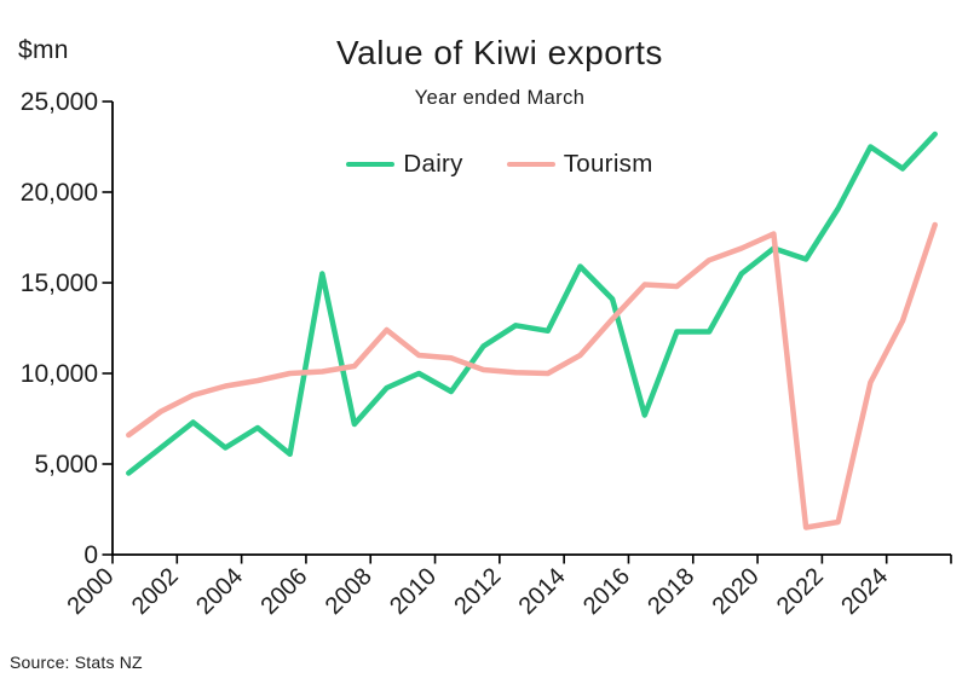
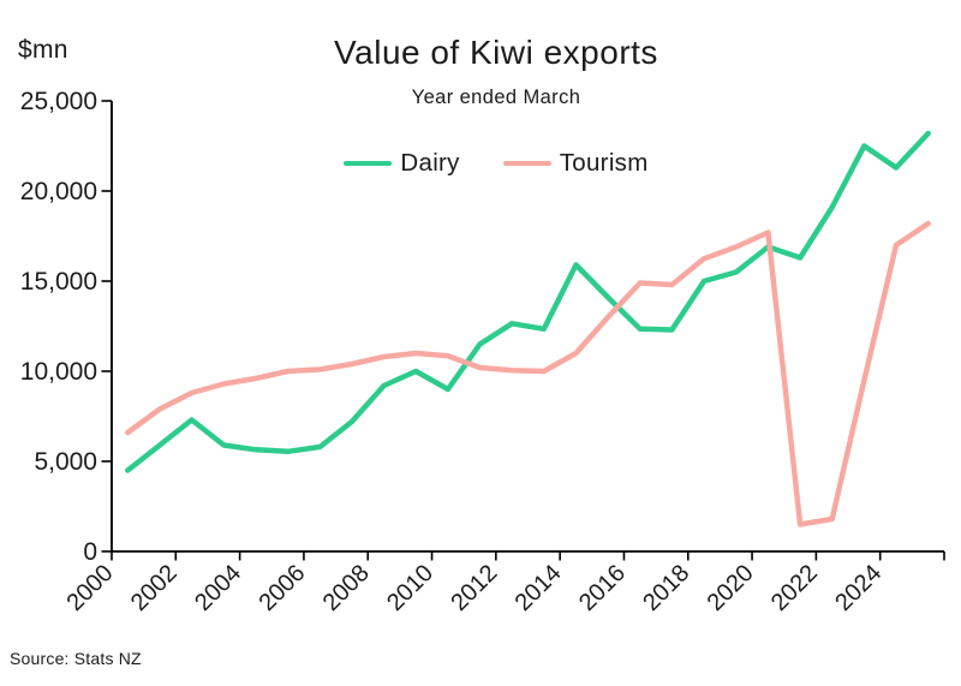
Dairy/2004: 7000 -> 5600
Dairy/2006: 15500 -> 5800
Tourism/2008: 12400 -> 10800
Dairy/2016: 7700 -> 12400
Dairy/2018: 12300 -> 15000
Tourism/2024: 12900 -> 17000
